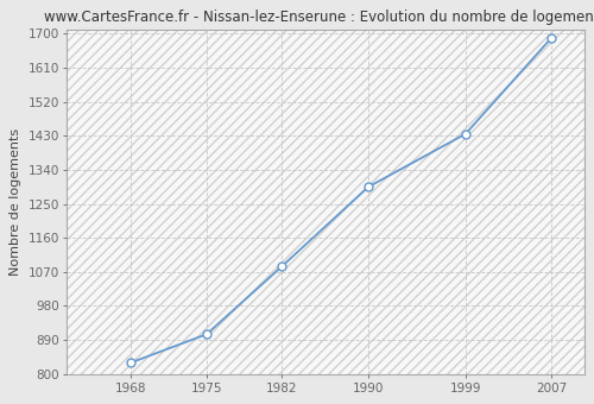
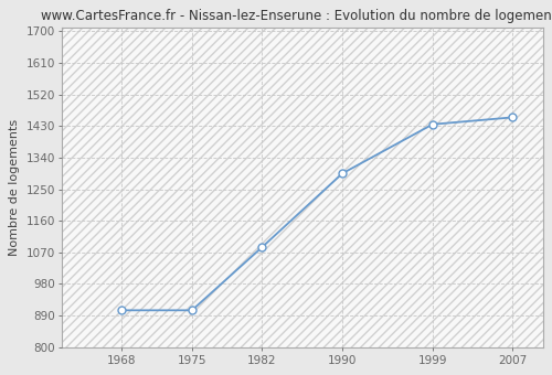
1968: 830 -> 905
2007: 1690 -> 1455
